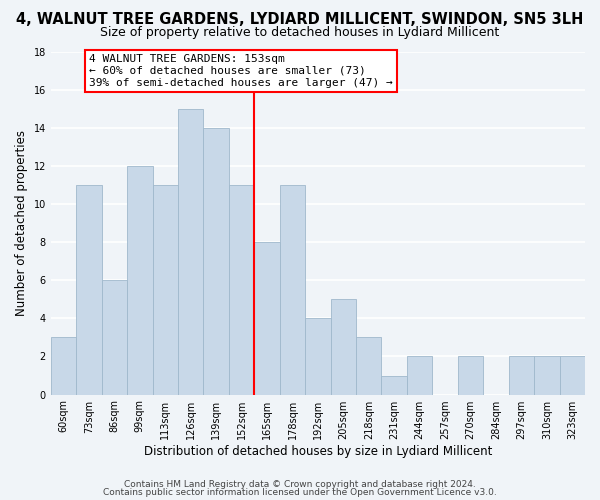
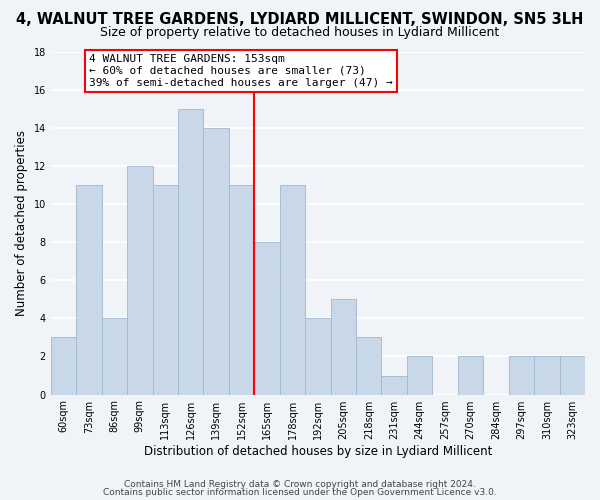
86sqm: 6 -> 4
